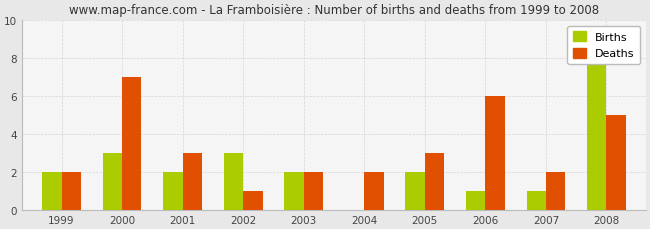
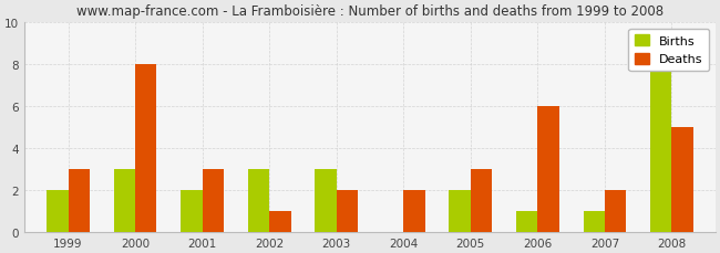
Deaths/1999: 2 -> 3
Deaths/2000: 7 -> 8
Births/2003: 2 -> 3
